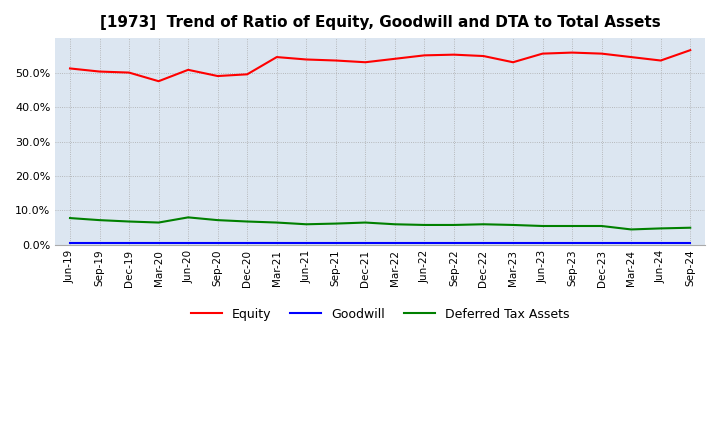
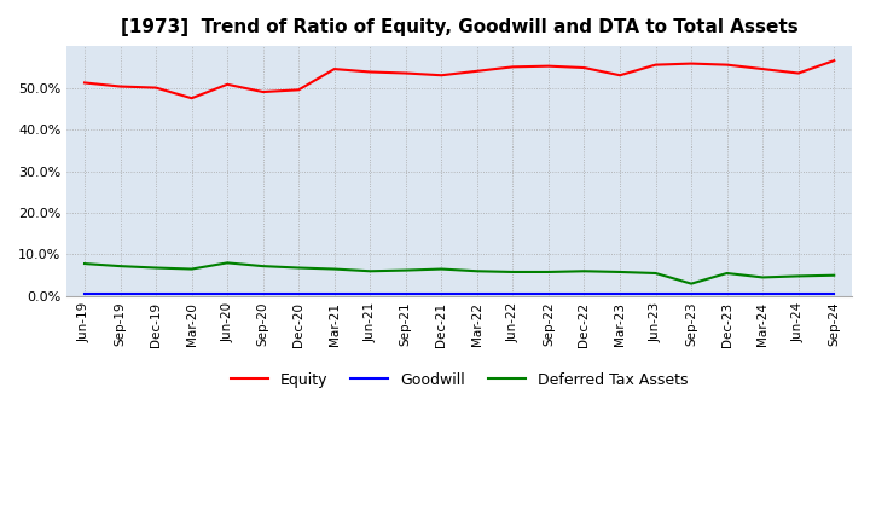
Deferred Tax Assets/Sep-23: 5.5% -> 3.0%
